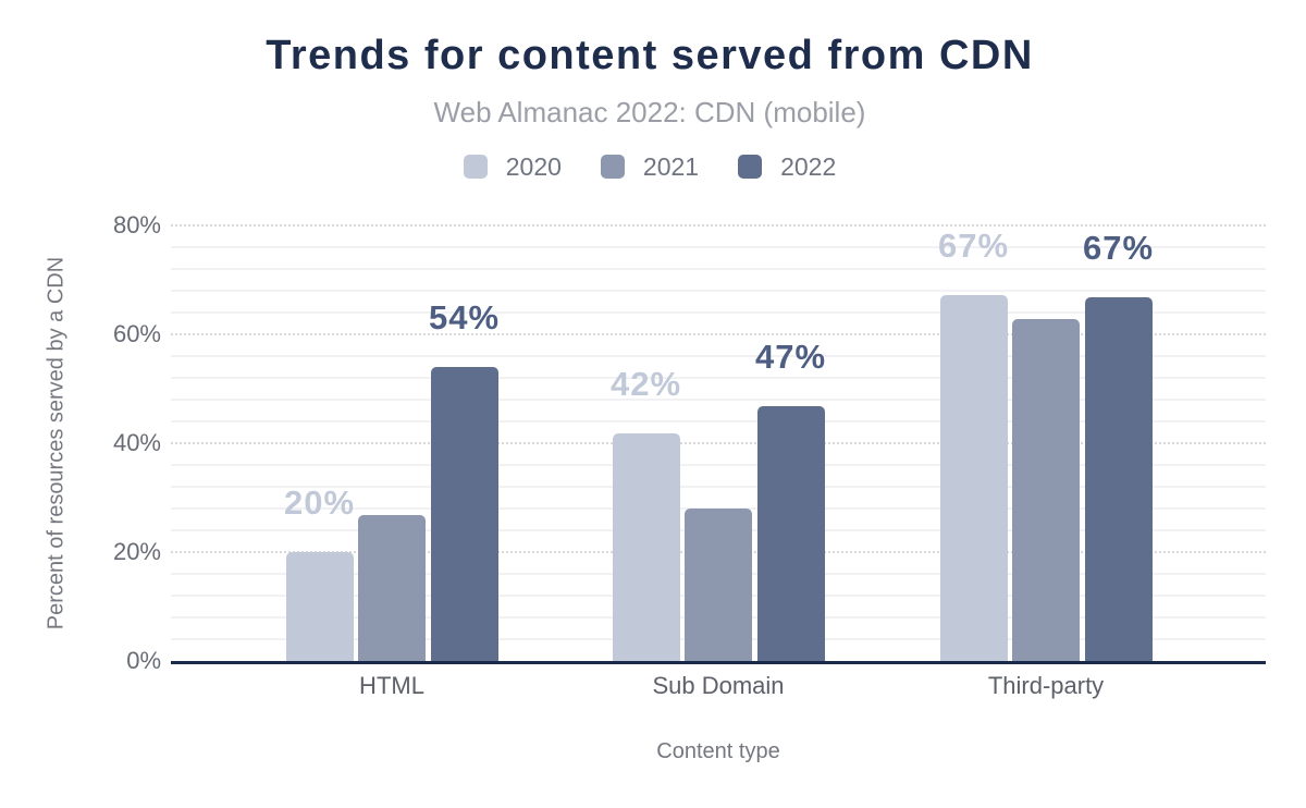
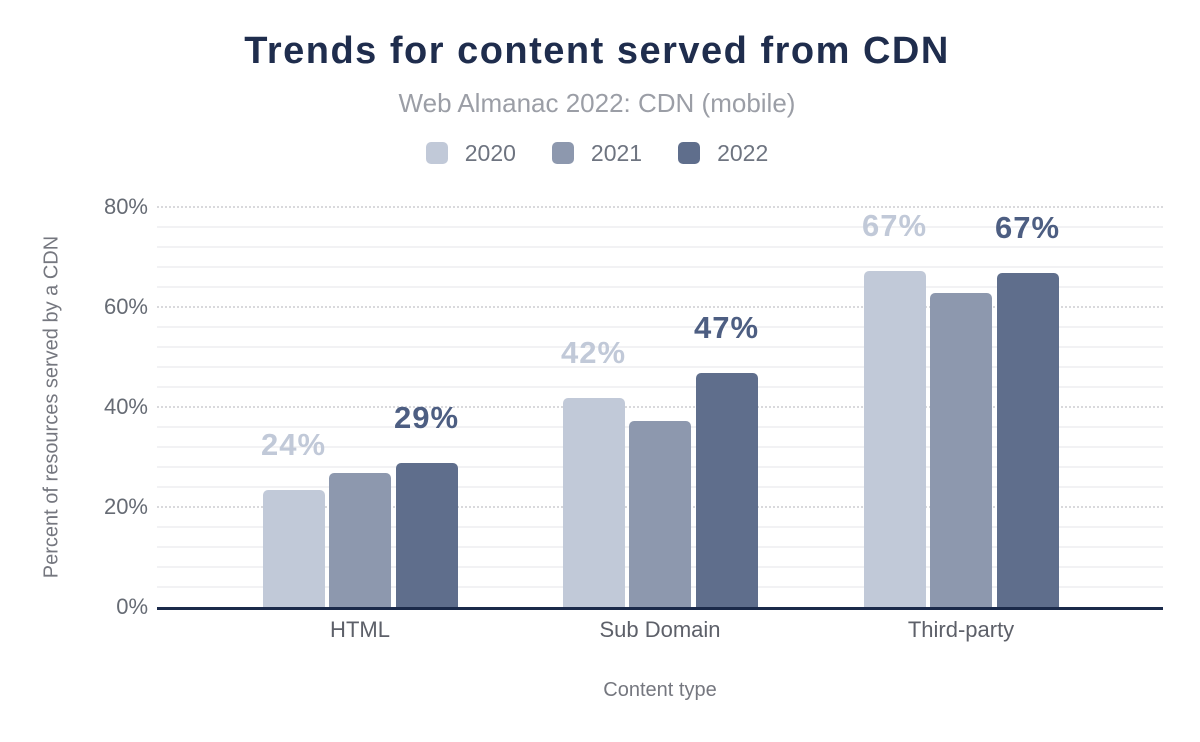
2020/HTML: 20% -> 24%
2022/HTML: 54% -> 29%
2021/Sub Domain: 28% -> 37%
